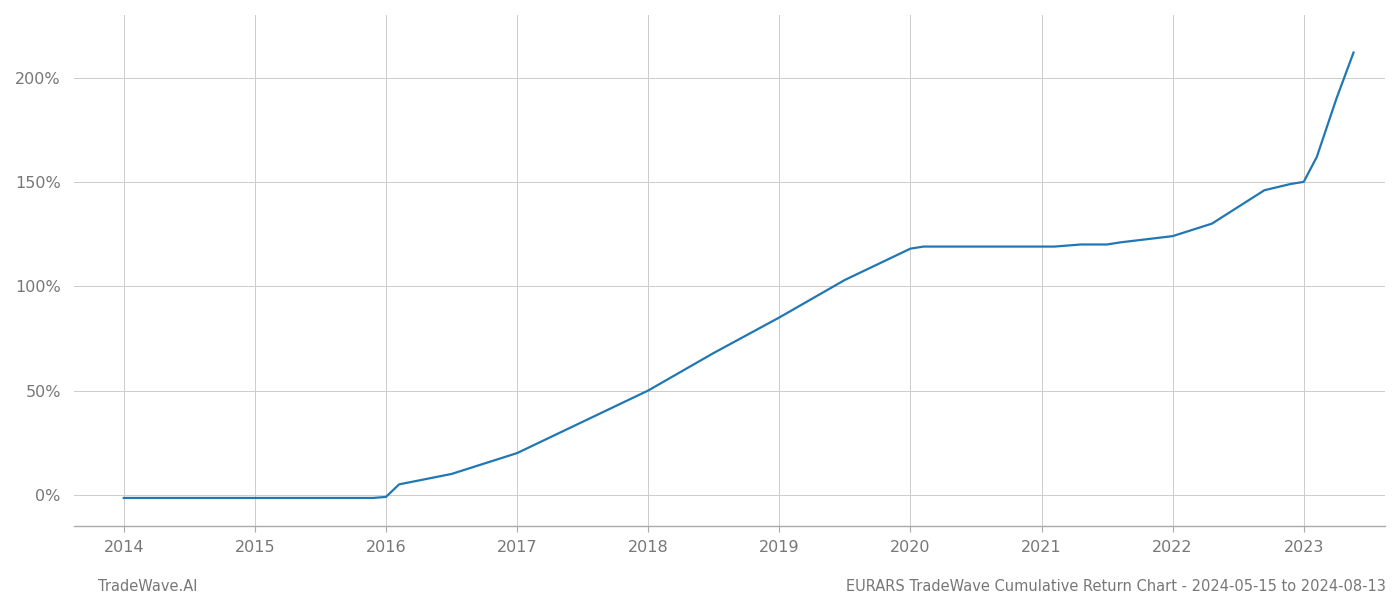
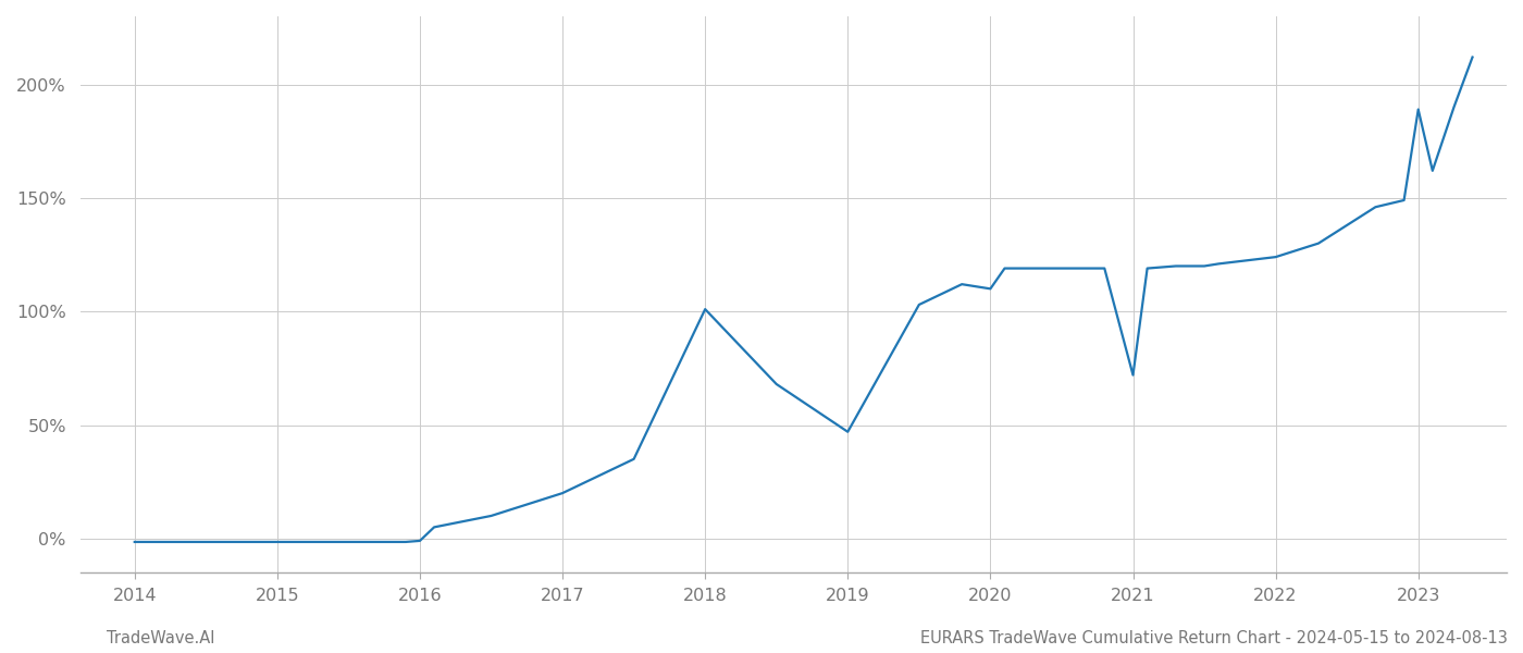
2018: 50.0% -> 101.0%
2019: 85.0% -> 47.0%
2020: 118.0% -> 110.0%
2021: 119.0% -> 72.0%
2023: 150.0% -> 189.0%
